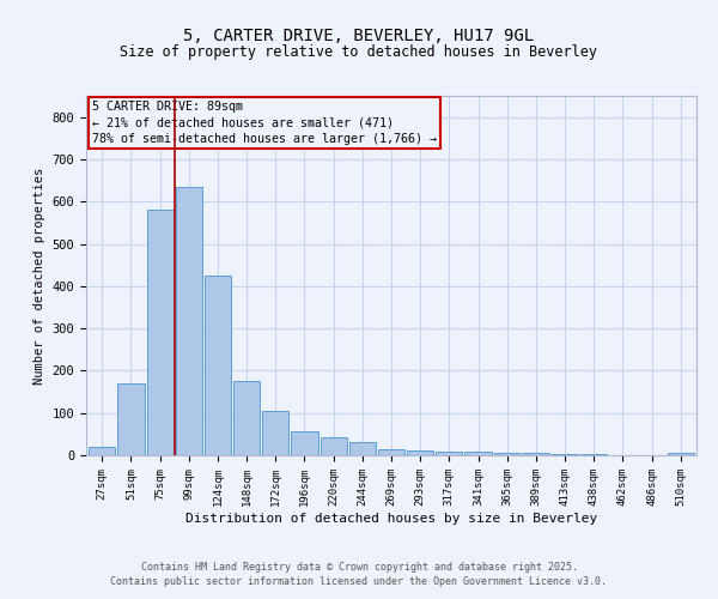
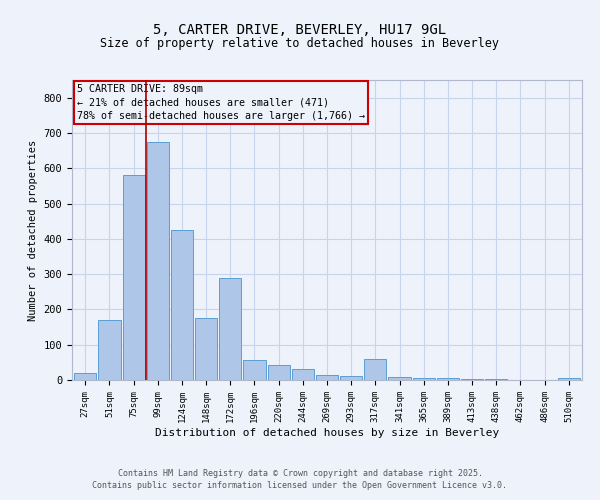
99sqm: 635 -> 675
172sqm: 105 -> 290
317sqm: 9 -> 60
